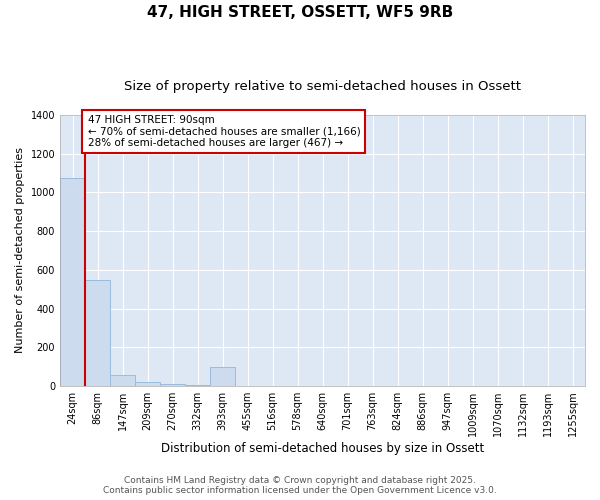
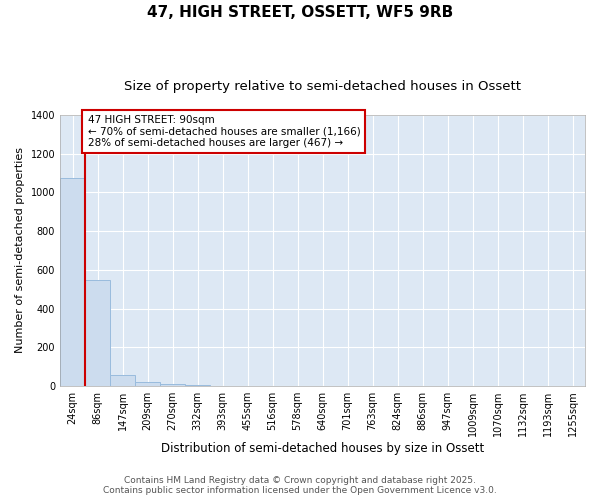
393sqm: 100 -> 0
